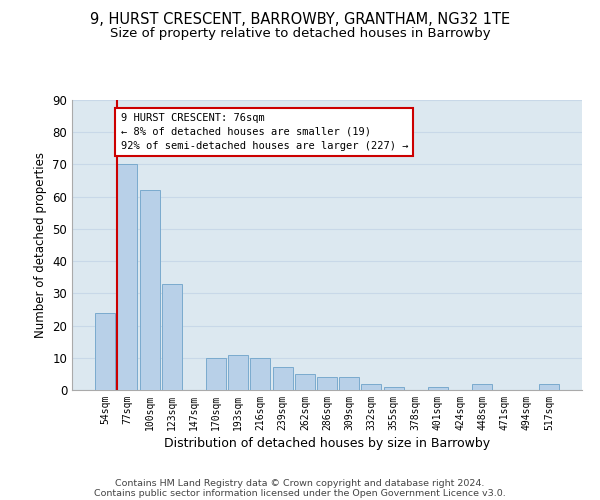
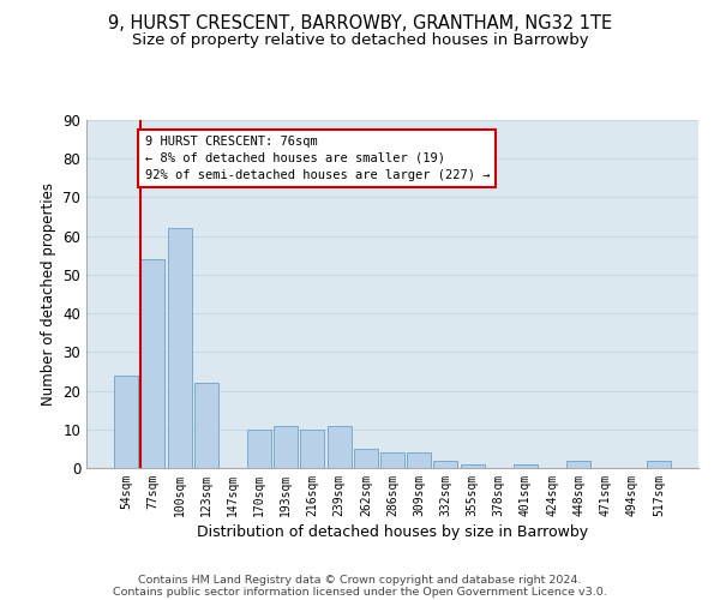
77sqm: 70 -> 54
123sqm: 33 -> 22
239sqm: 7 -> 11
